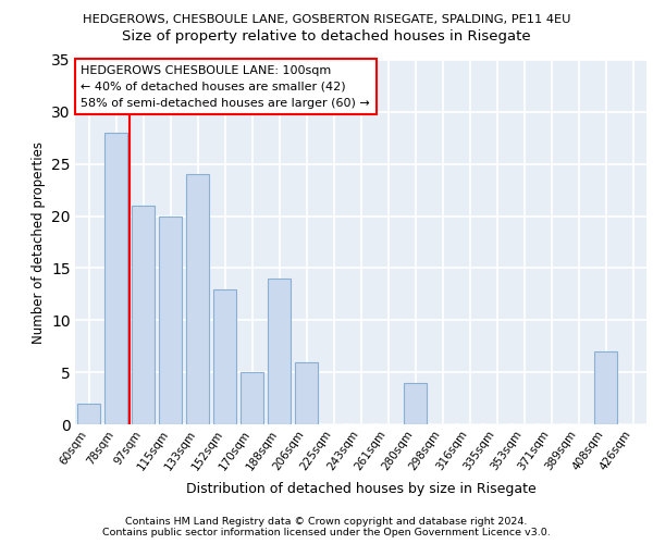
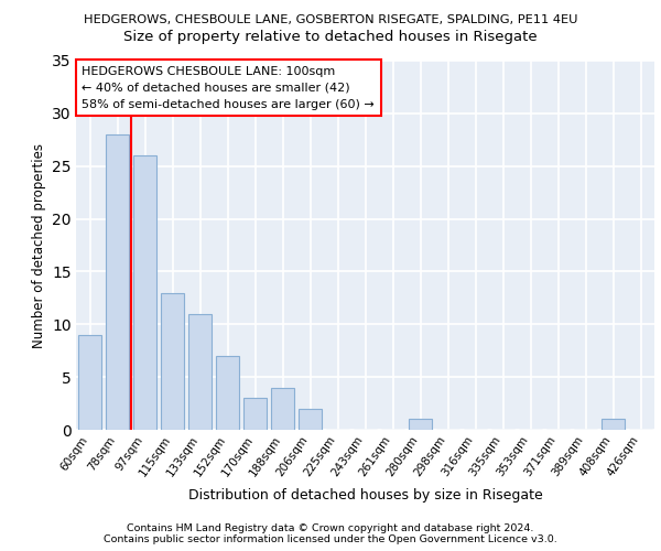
60sqm: 2 -> 9
97sqm: 21 -> 26
115sqm: 20 -> 13
133sqm: 24 -> 11
152sqm: 13 -> 7
170sqm: 5 -> 3
188sqm: 14 -> 4
206sqm: 6 -> 2
280sqm: 4 -> 1
408sqm: 7 -> 1
